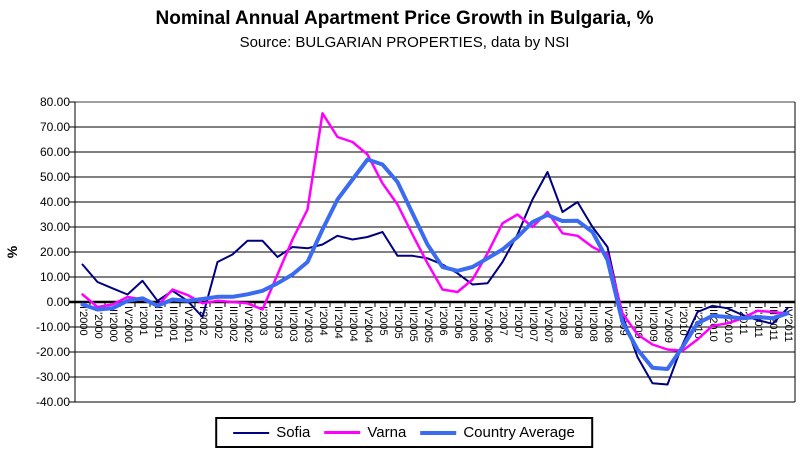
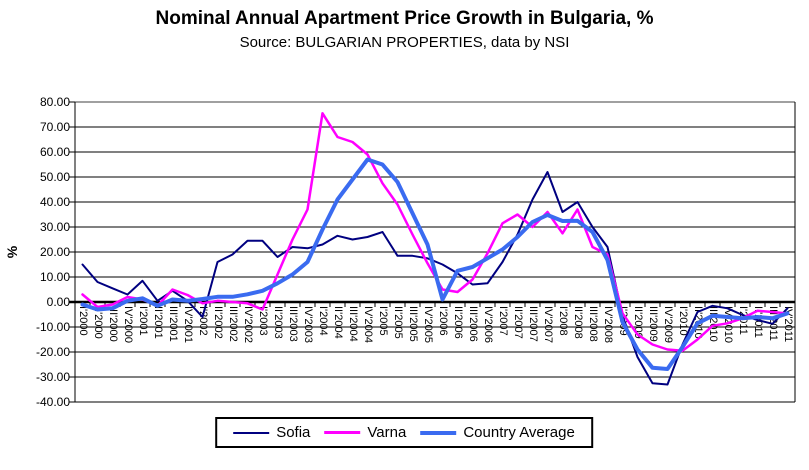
Country Average/I'2006: 14 -> 1
Varna/II'2008: 26 -> 37
